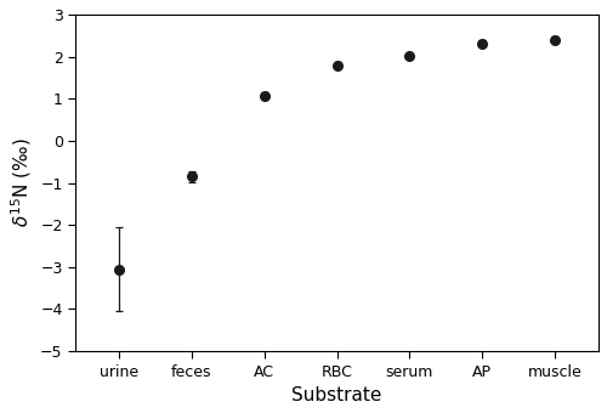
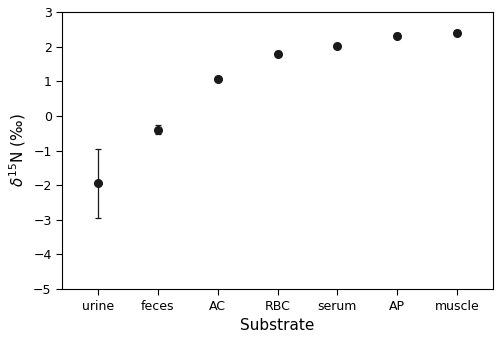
urine: -3.05 -> -1.95
feces: -0.85 -> -0.40
